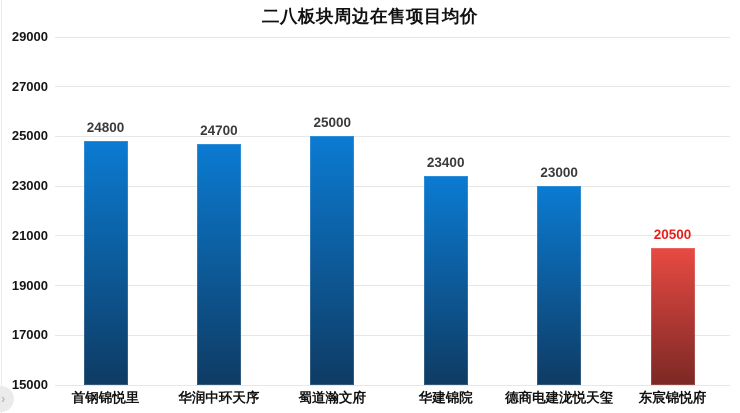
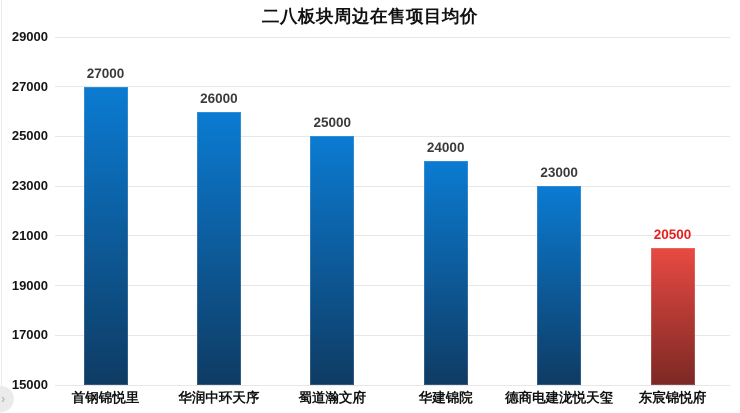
首钢锦悦里: 24800 -> 27000
华润中环天序: 24700 -> 26000
华建锦院: 23400 -> 24000
